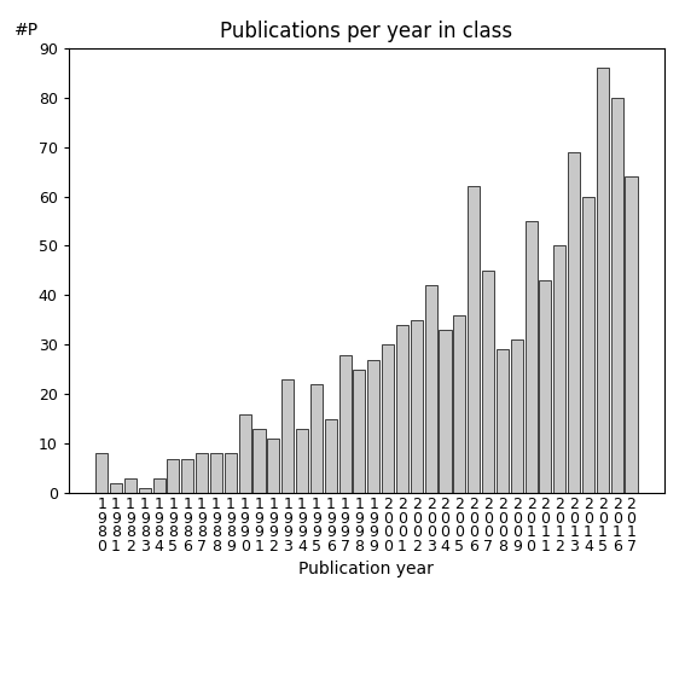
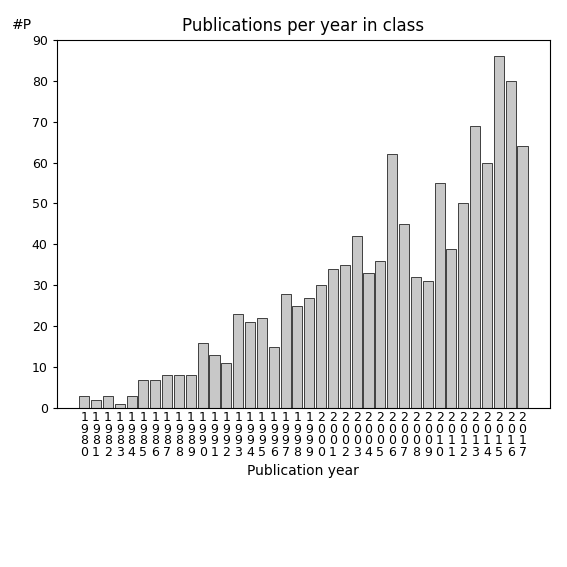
1 9 8 0: 8 -> 3
1 9 9 4: 13 -> 21
2 0 0 8: 29 -> 32
2 0 1 1: 43 -> 39
